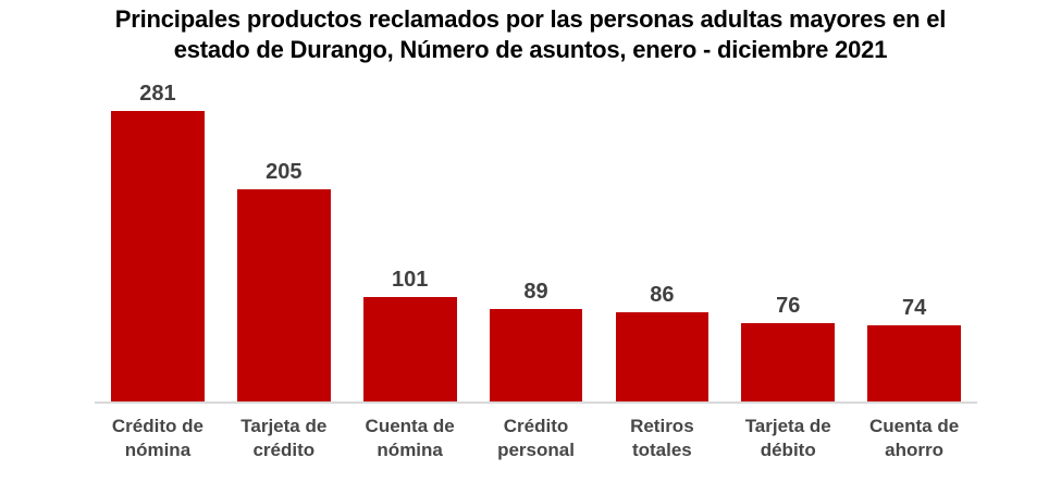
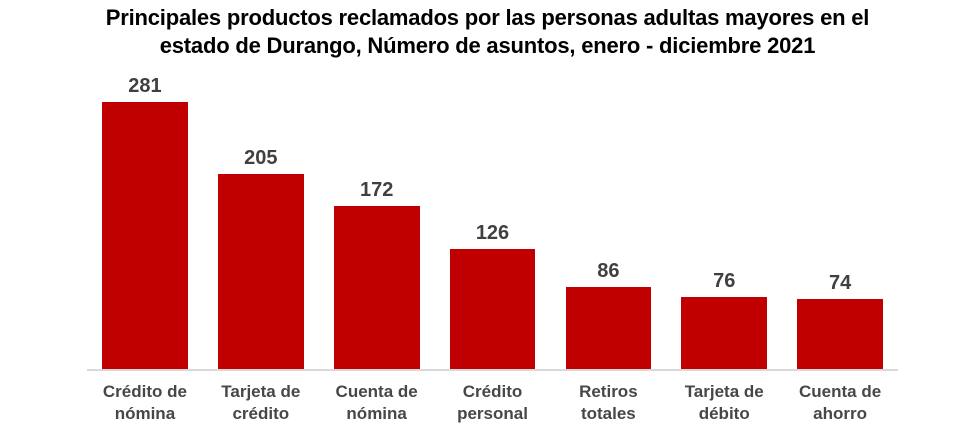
Cuenta de nómina: 101 -> 172
Crédito personal: 89 -> 126
